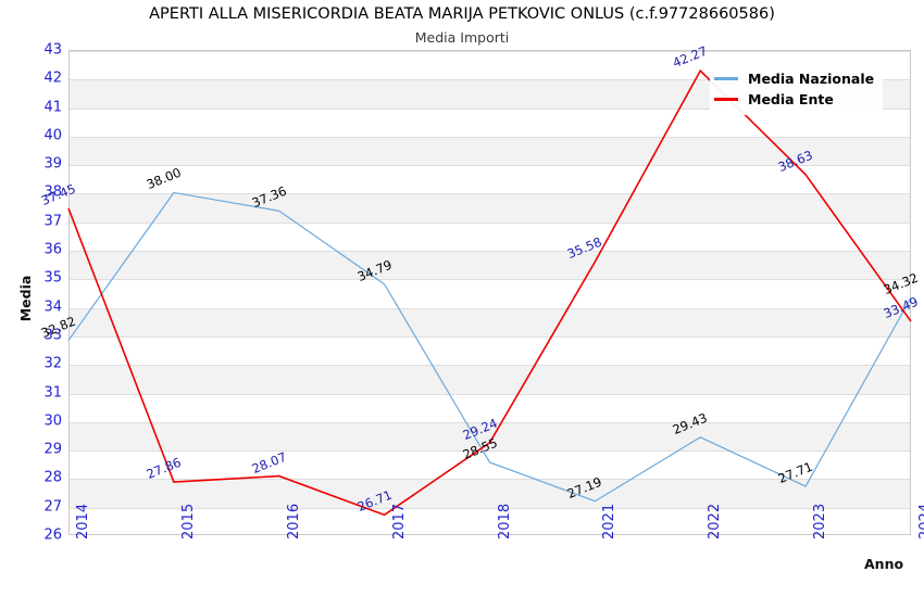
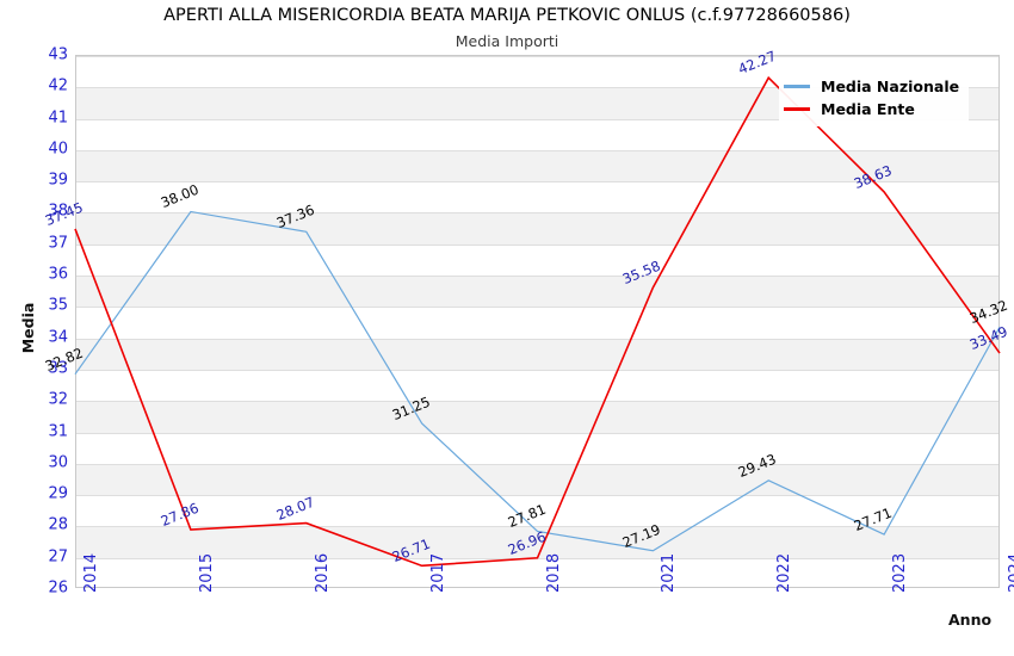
Media Nazionale/2017: 34.79 -> 31.25
Media Nazionale/2018: 28.55 -> 27.81
Media Ente/2018: 29.24 -> 26.96
